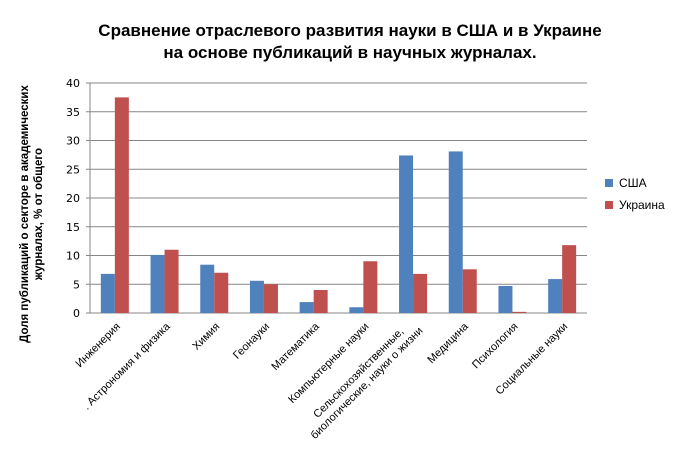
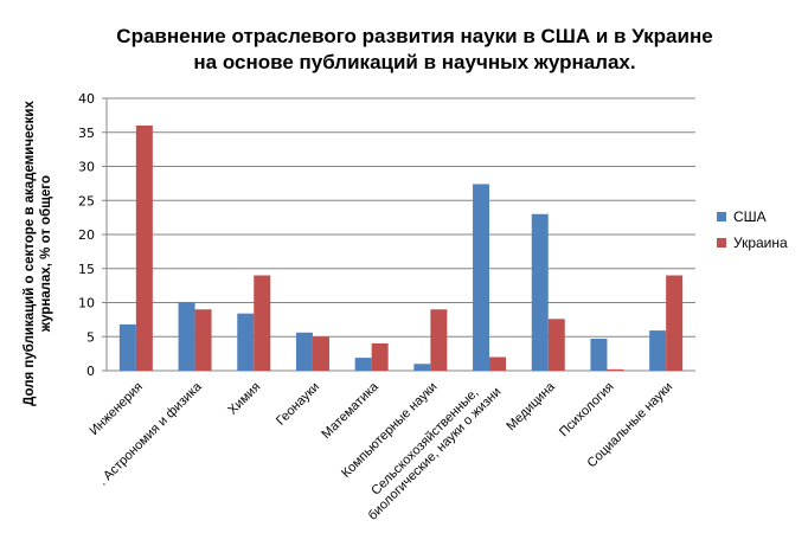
Украина/Инженерия: 38 -> 36
Украина/. Астрономия и физика: 11 -> 9
Украина/Химия: 7 -> 14
Украина/Сельскохозяйственные, биологические, науки о жизни: 7 -> 2
США/Медицина: 28 -> 23
Украина/Социальные науки: 12 -> 14
